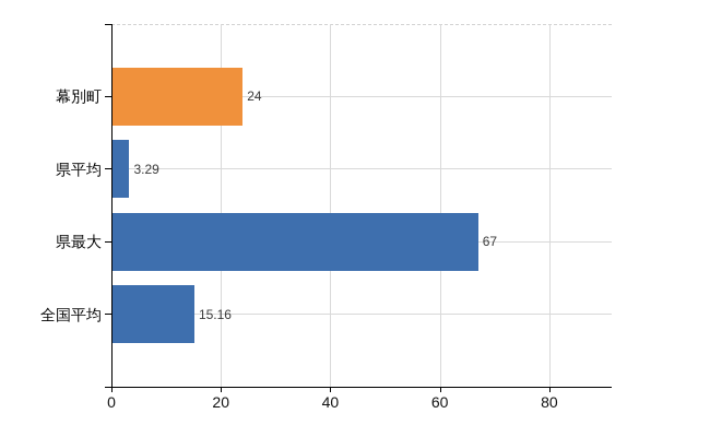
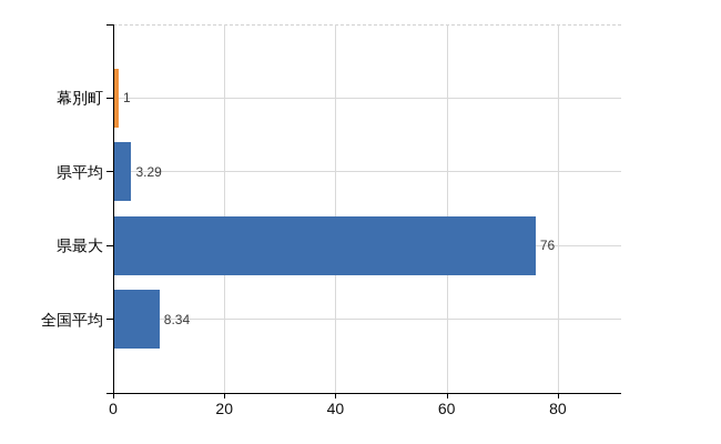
幕別町: 24 -> 1
県最大: 67 -> 76
全国平均: 15.16 -> 8.34
